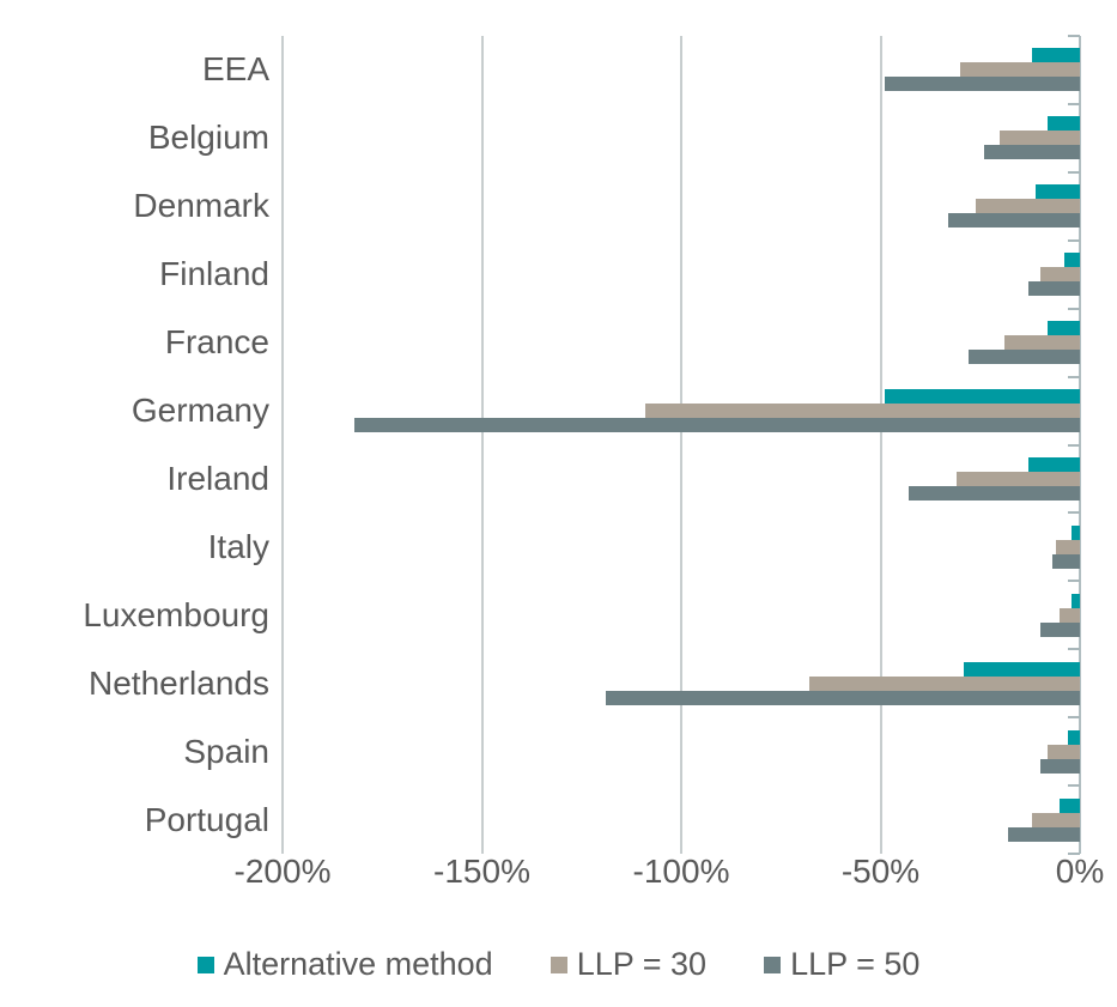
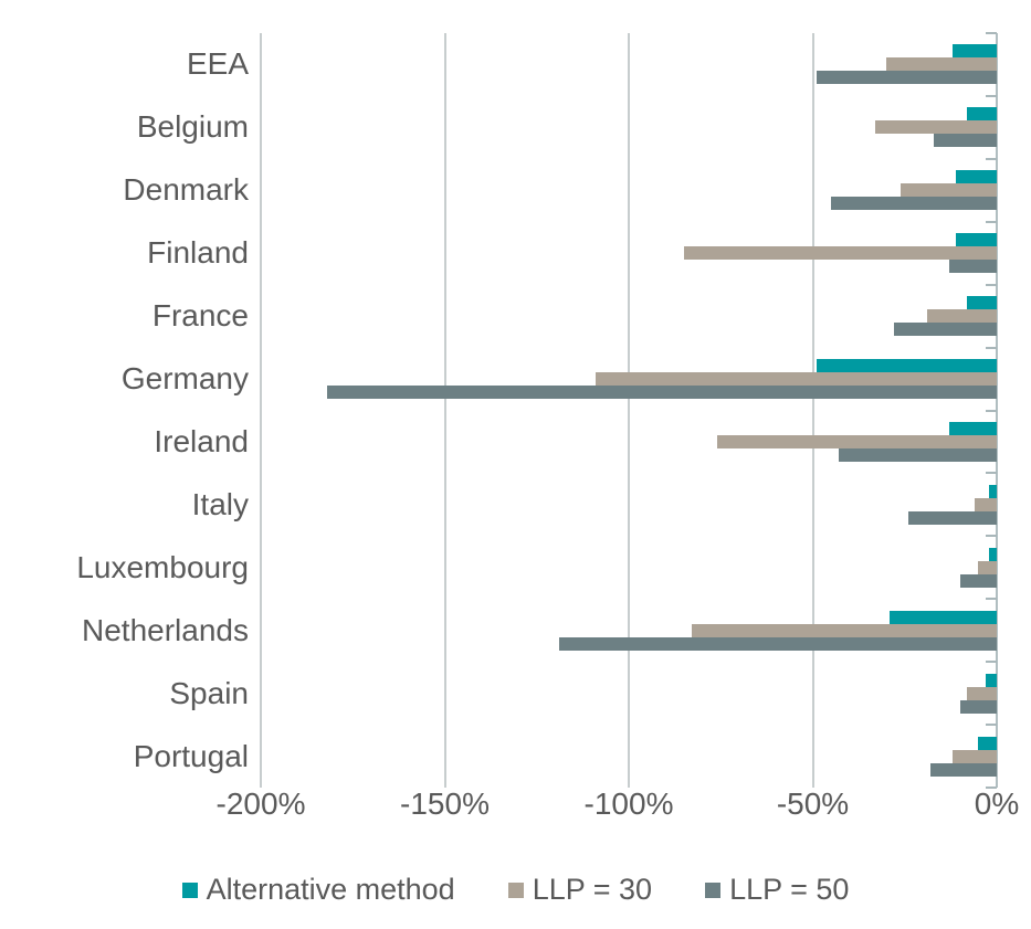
LLP = 30/Belgium: -20% -> -33%
LLP = 50/Belgium: -24% -> -17%
LLP = 50/Denmark: -33% -> -45%
Alternative method/Finland: -4% -> -11%
LLP = 30/Finland: -10% -> -85%
LLP = 30/Ireland: -31% -> -76%
LLP = 50/Italy: -7% -> -24%
LLP = 30/Netherlands: -68% -> -83%
